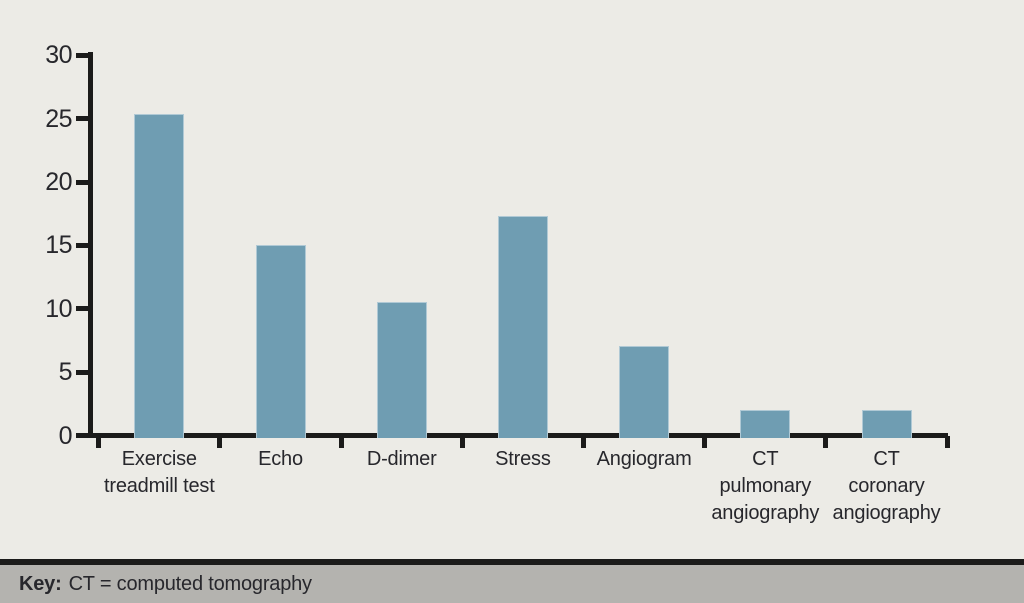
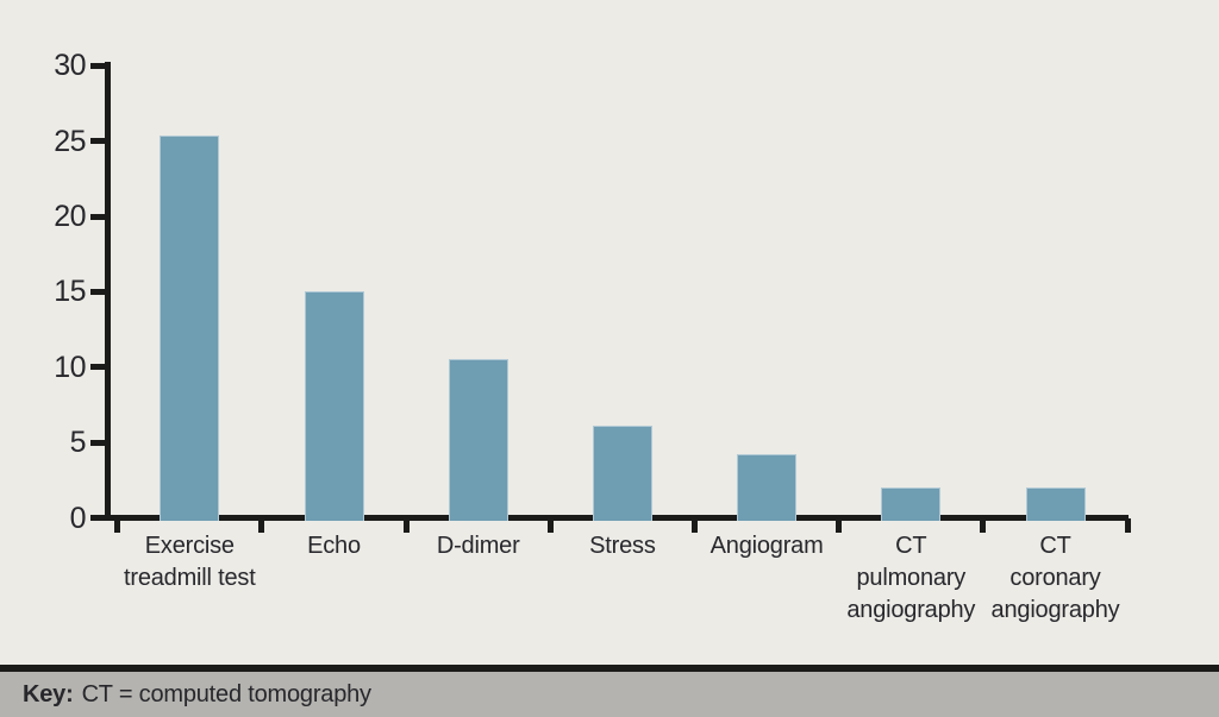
Stress: 17.3 -> 6.1
Angiogram: 7.1 -> 4.2
